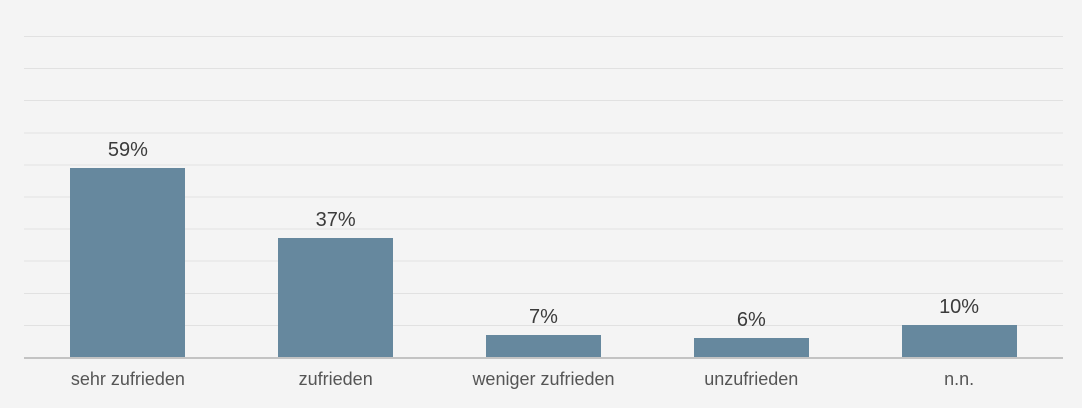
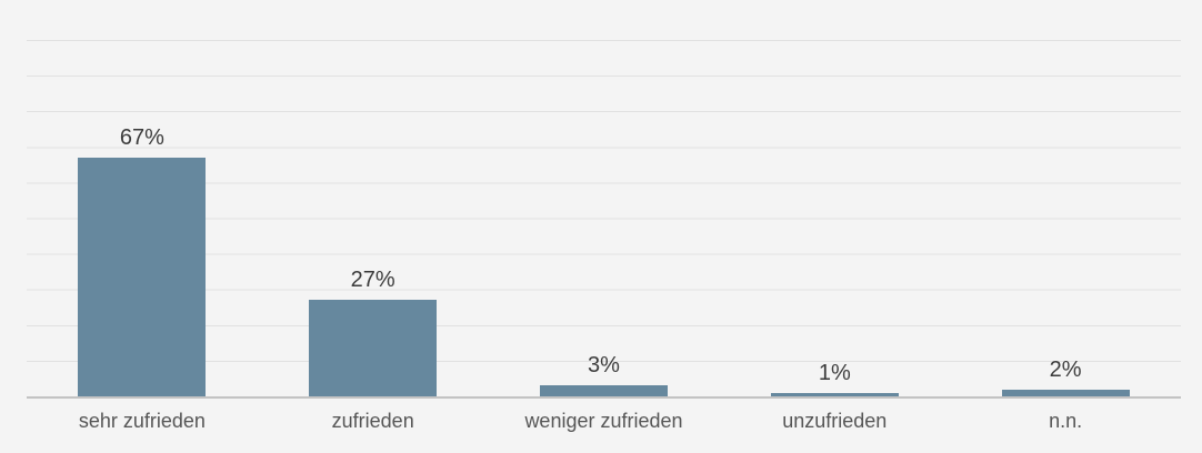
sehr zufrieden: 59% -> 67%
zufrieden: 37% -> 27%
weniger zufrieden: 7% -> 3%
unzufrieden: 6% -> 1%
n.n.: 10% -> 2%
